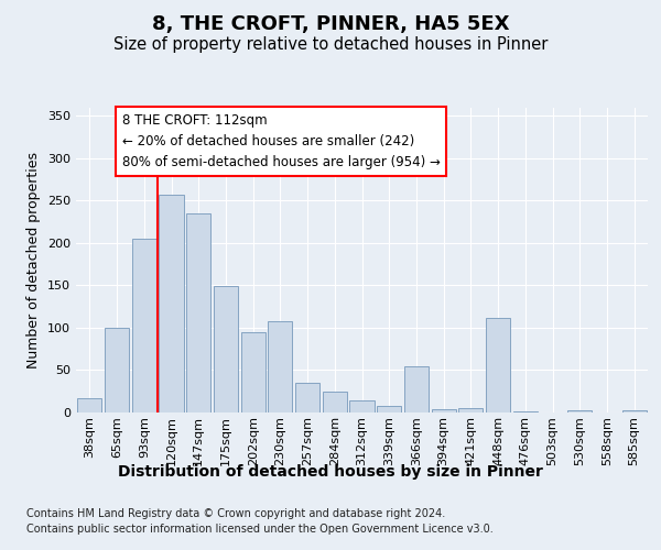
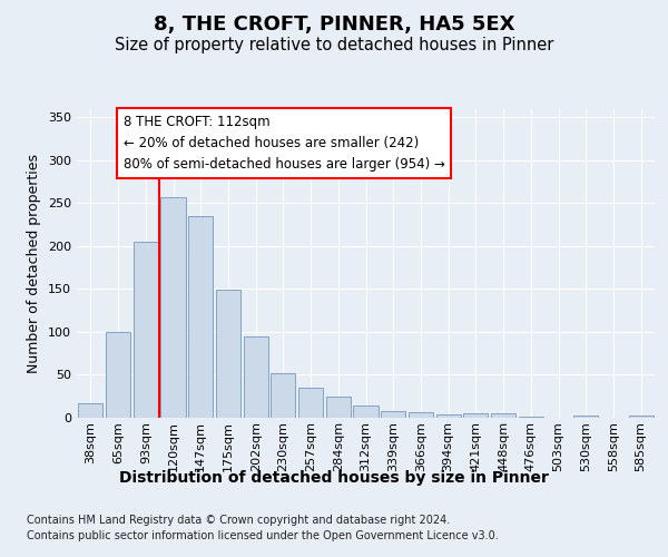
230sqm: 108 -> 52
366sqm: 54 -> 6
448sqm: 112 -> 5
